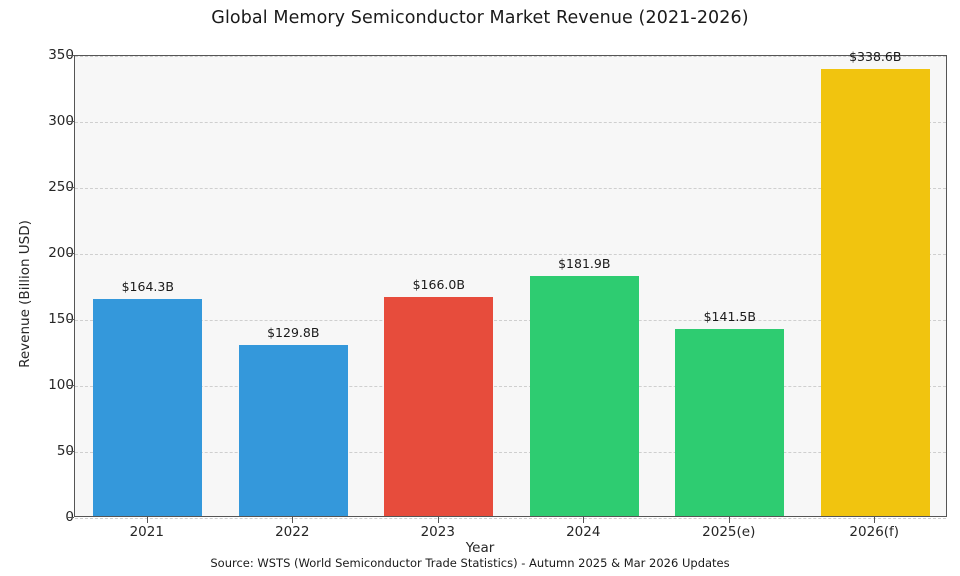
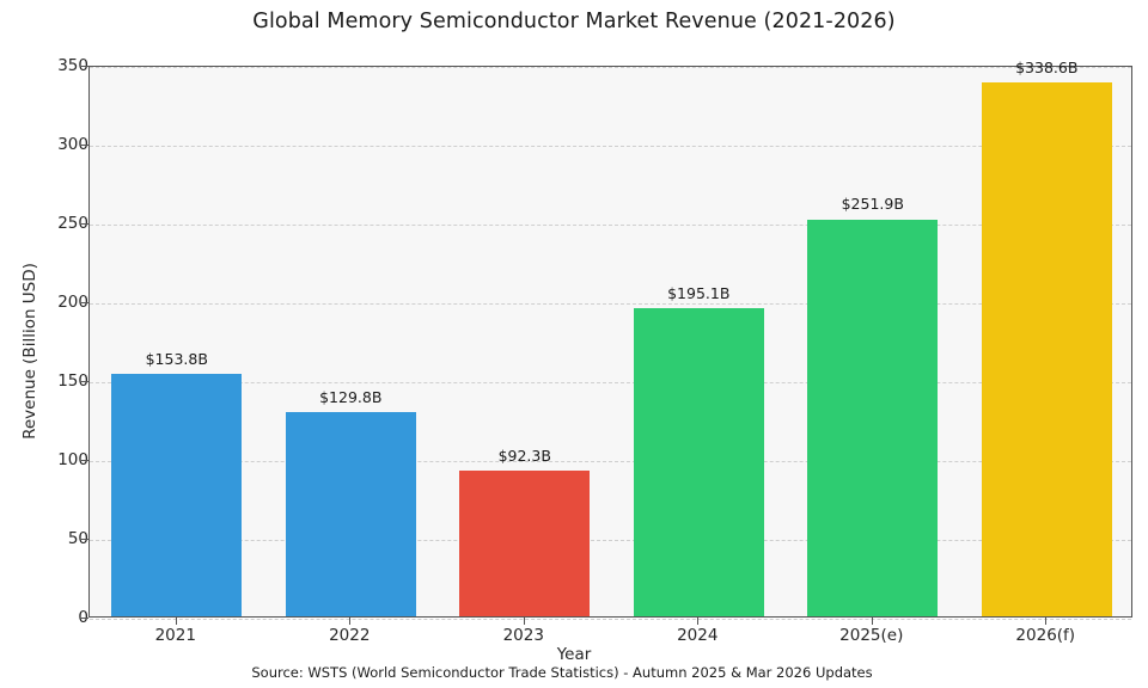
2021: $164.3B -> $153.8B
2023: $166.0B -> $92.3B
2024: $181.9B -> $195.1B
2025(e): $141.5B -> $251.9B
